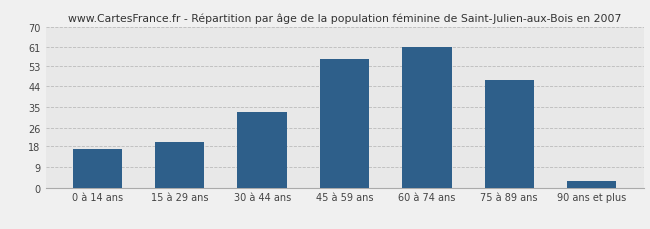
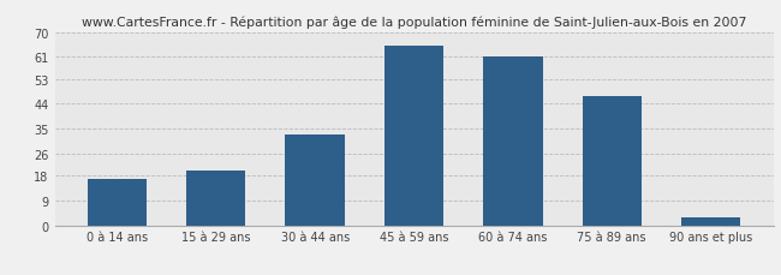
45 à 59 ans: 56 -> 65
